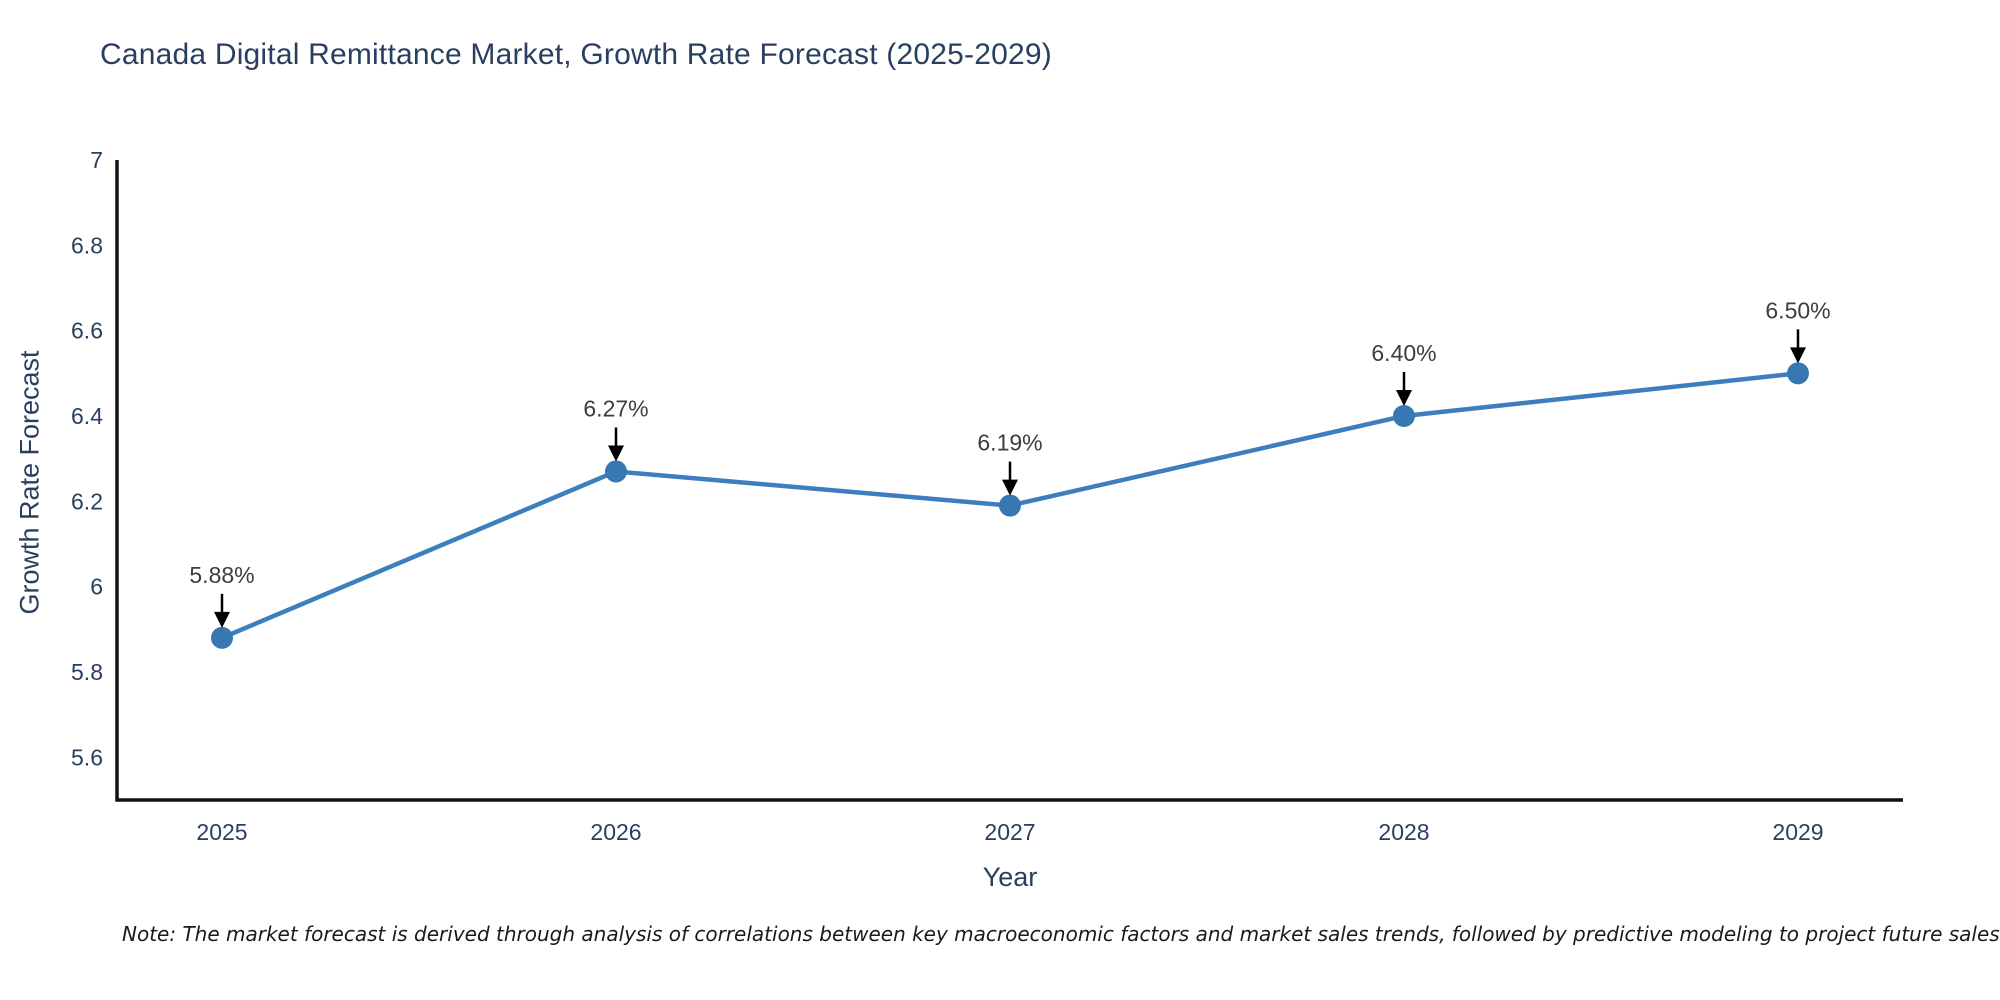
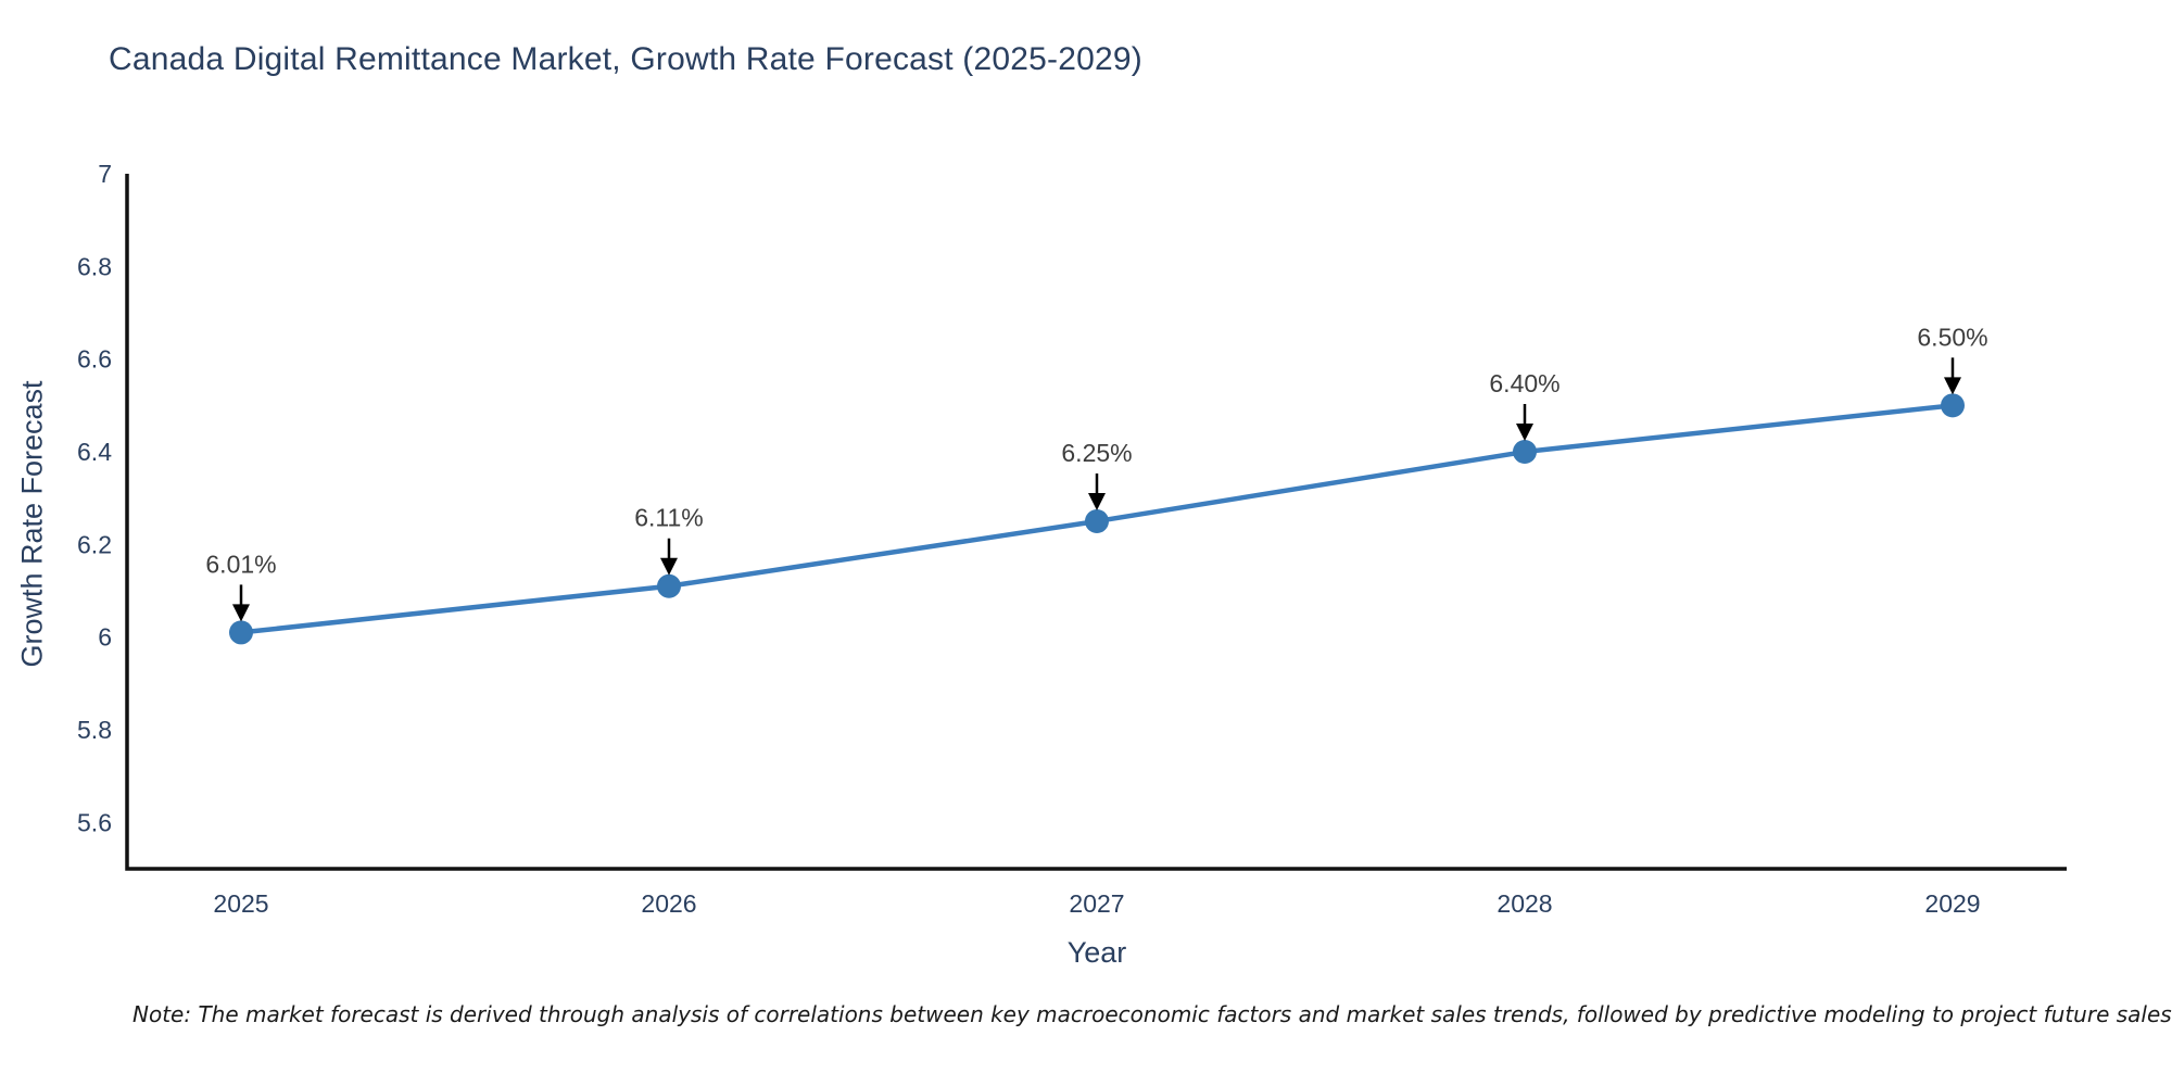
2025: 5.88% -> 6.01%
2026: 6.27% -> 6.11%
2027: 6.19% -> 6.25%
